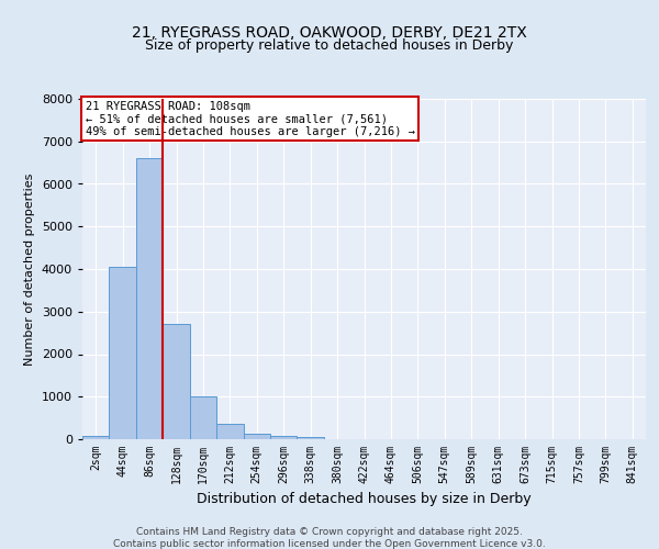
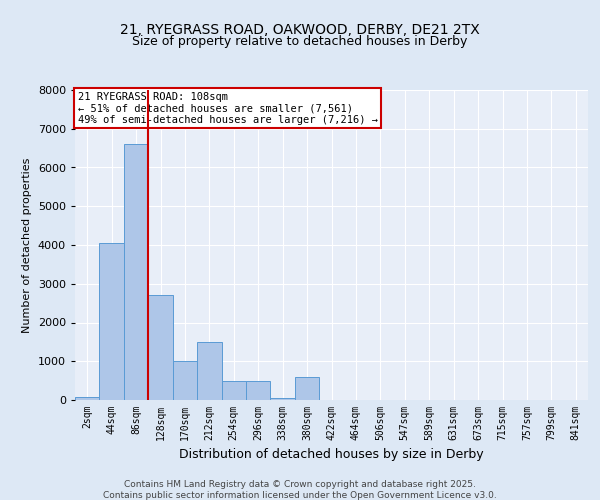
212sqm: 350 -> 1500
254sqm: 130 -> 500
296sqm: 80 -> 500
380sqm: 10 -> 600
